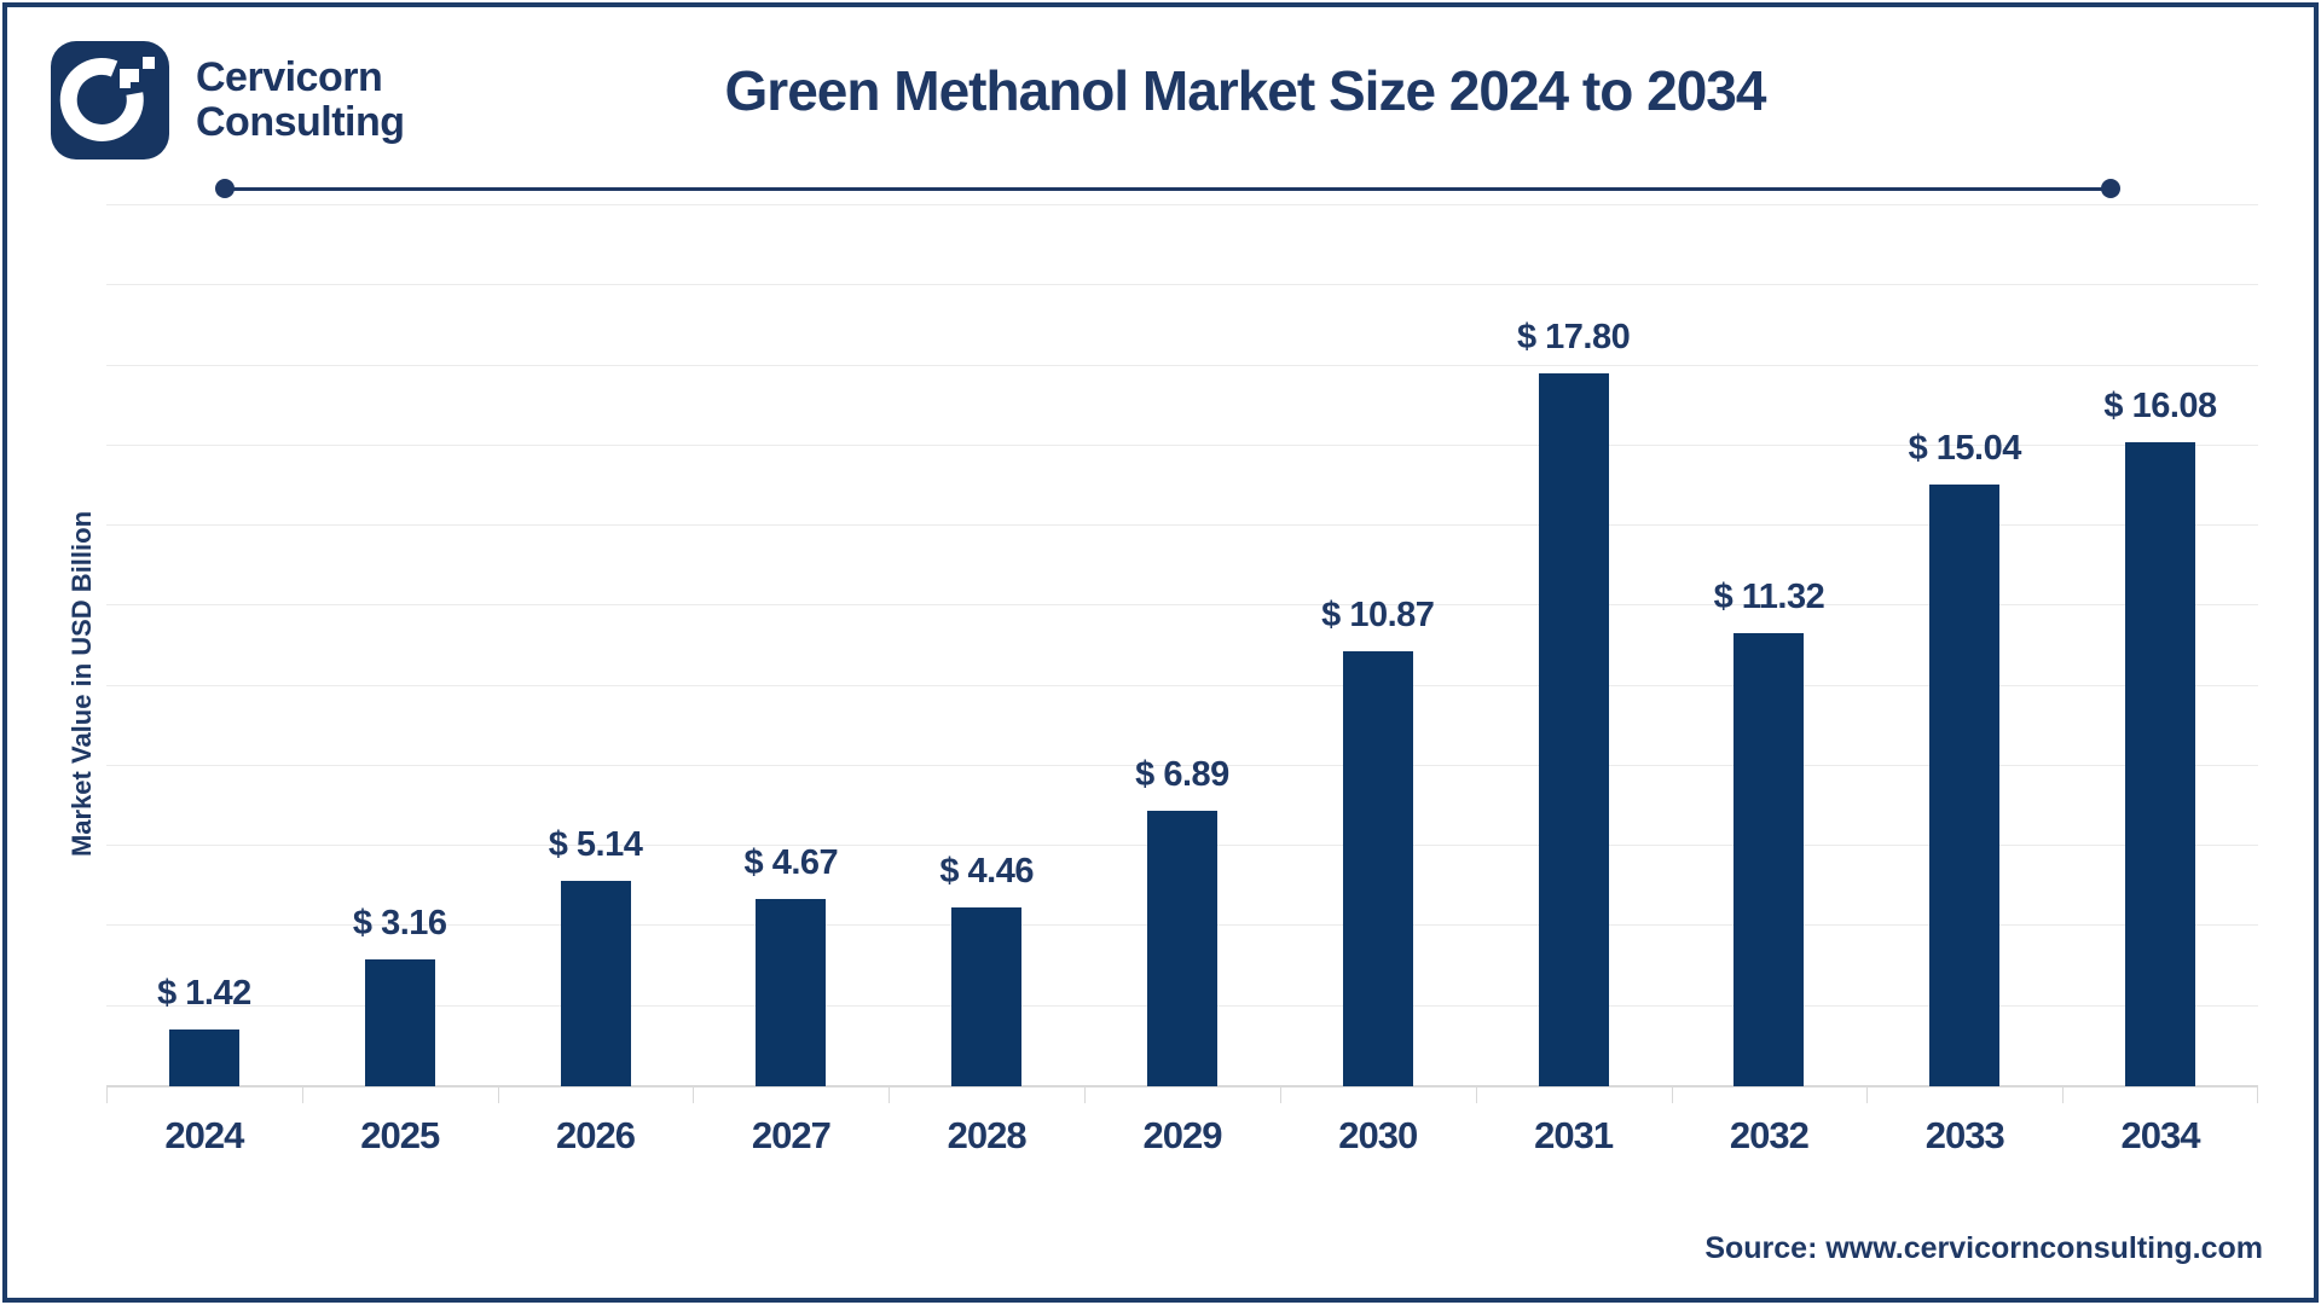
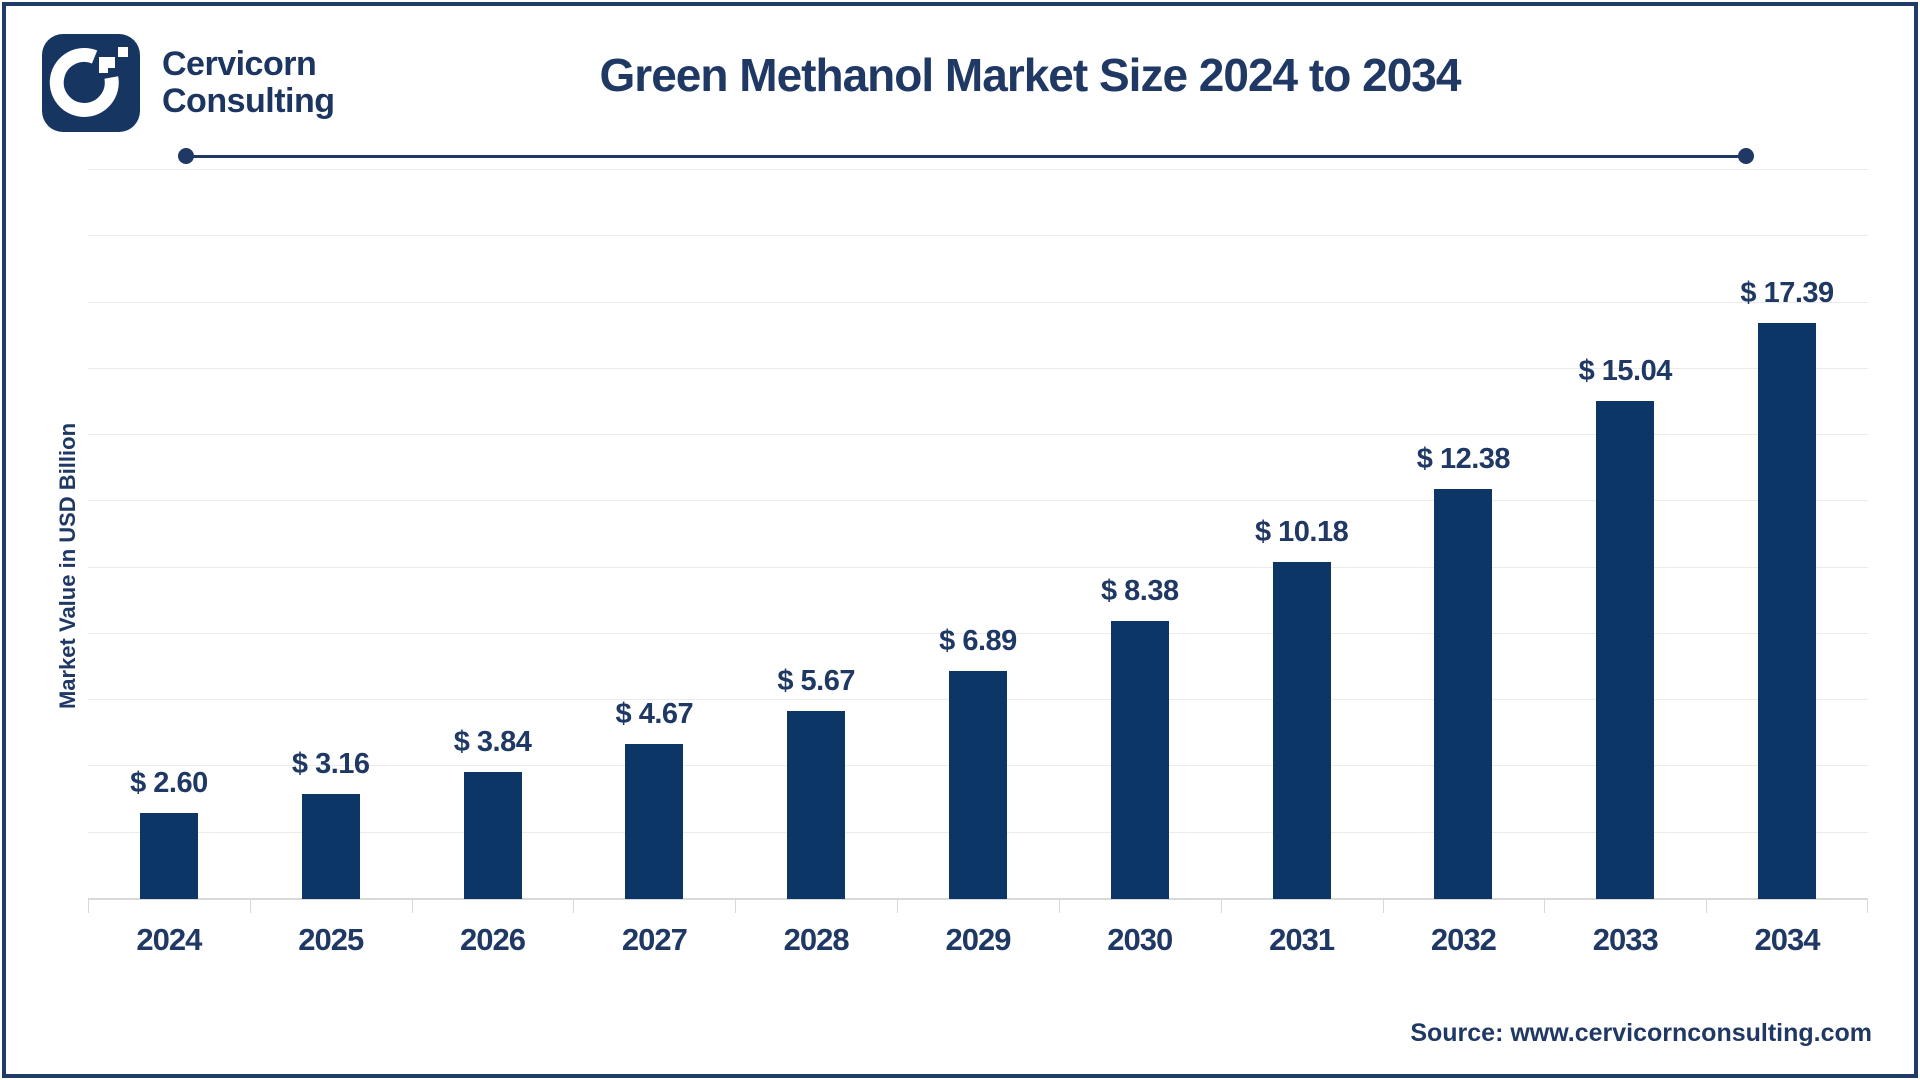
2024: 1.42 -> 2.60
2026: 5.14 -> 3.84
2028: 4.46 -> 5.67
2030: 10.87 -> 8.38
2031: 17.80 -> 10.18
2032: 11.32 -> 12.38
2034: 16.08 -> 17.39
